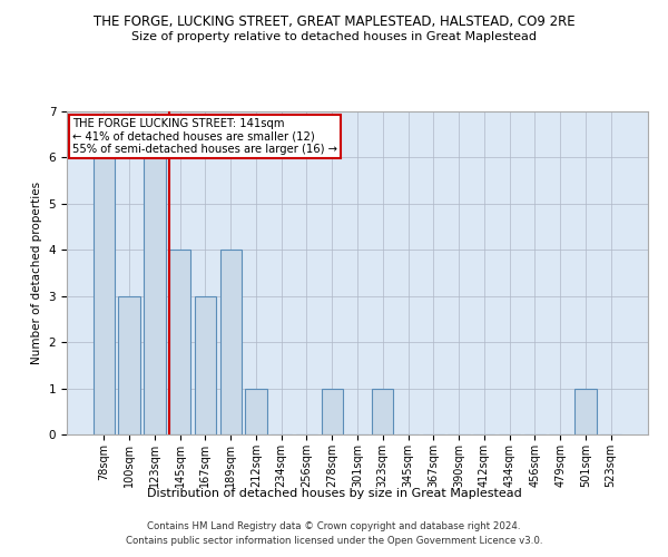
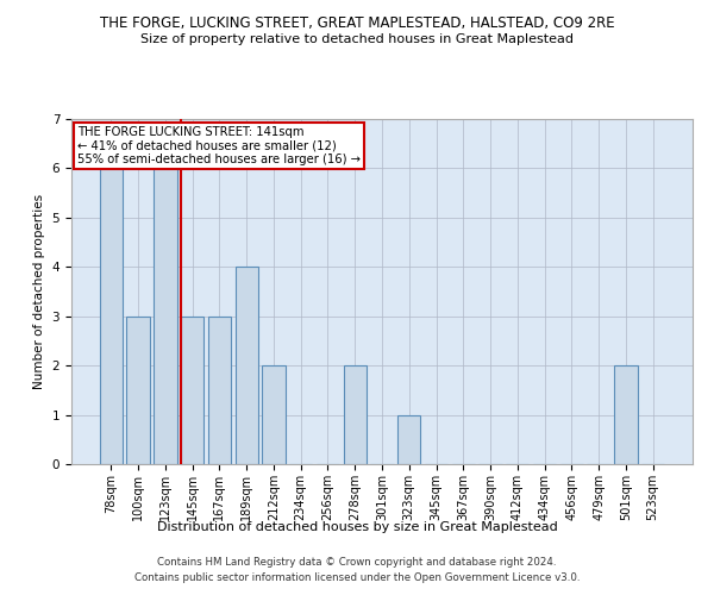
145sqm: 4 -> 3
212sqm: 1 -> 2
278sqm: 1 -> 2
501sqm: 1 -> 2
